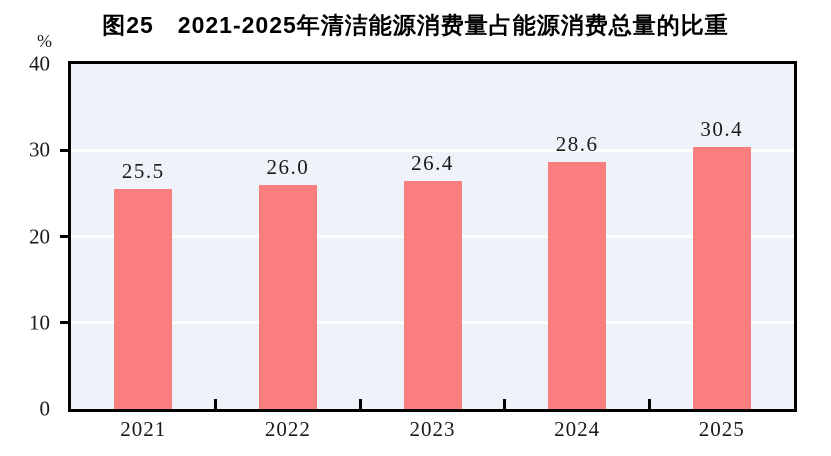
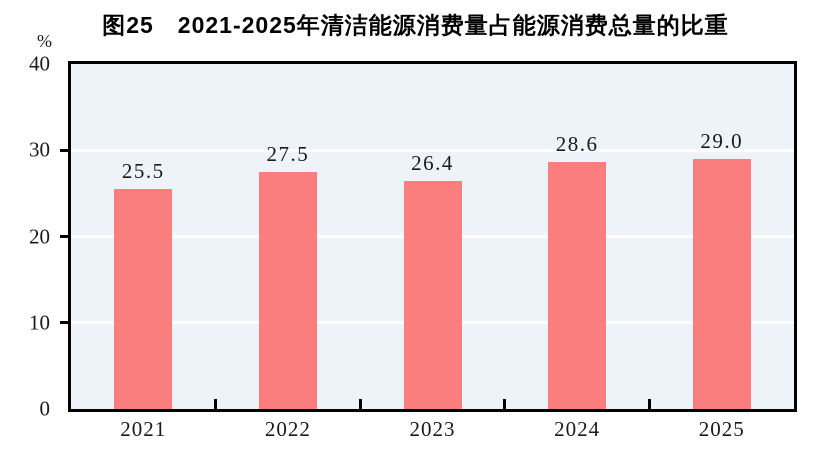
2022: 26.0 -> 27.5
2025: 30.4 -> 29.0
